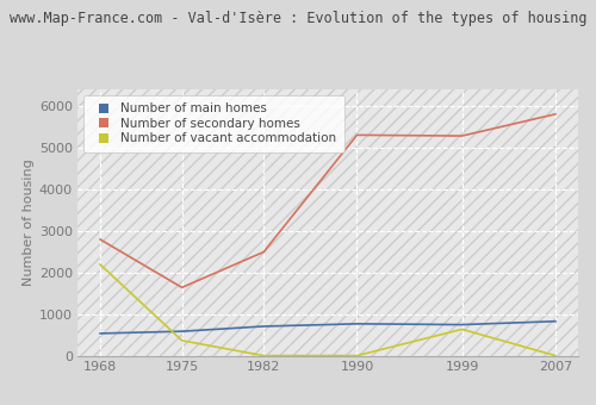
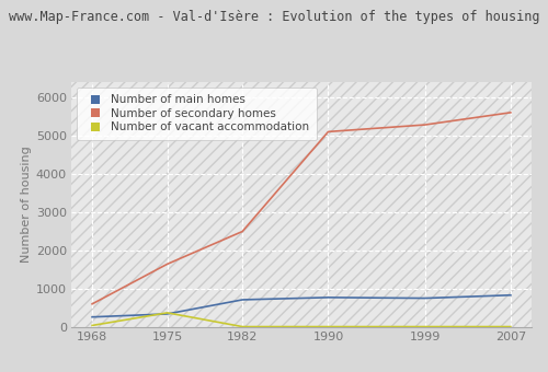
Number of main homes/1968: 550 -> 270
Number of secondary homes/1968: 2800 -> 610
Number of vacant accommodation/1968: 2200 -> 50
Number of main homes/1975: 600 -> 350
Number of secondary homes/1990: 5300 -> 5100
Number of vacant accommodation/1999: 650 -> 20
Number of secondary homes/2007: 5800 -> 5600
